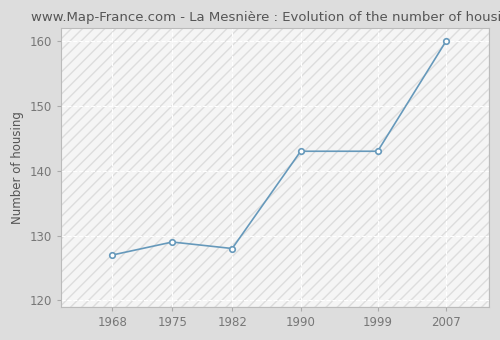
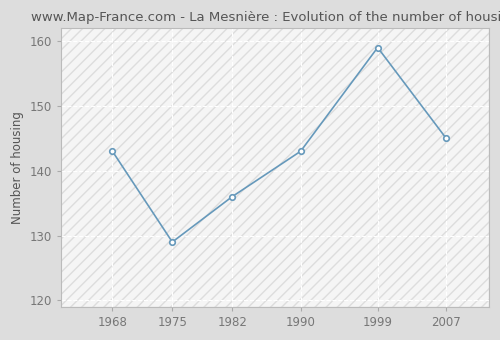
1968: 127 -> 143
1982: 128 -> 136
1999: 143 -> 159
2007: 160 -> 145
